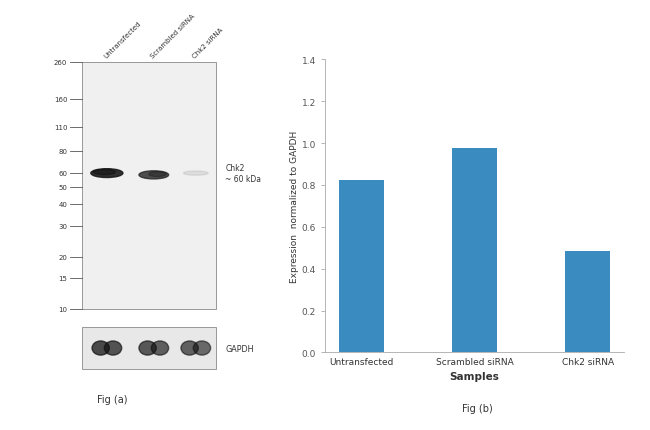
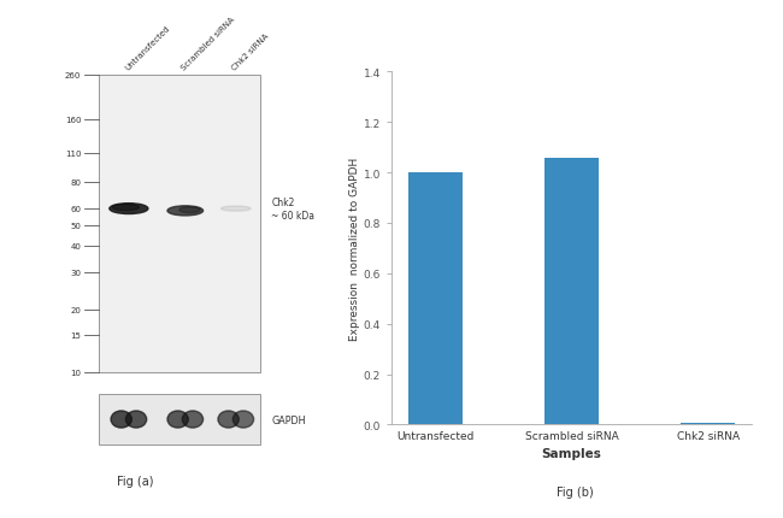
Untransfected: 0.825 -> 1.000
Scrambled siRNA: 0.975 -> 1.060
Chk2 siRNA: 0.485 -> 0.008
